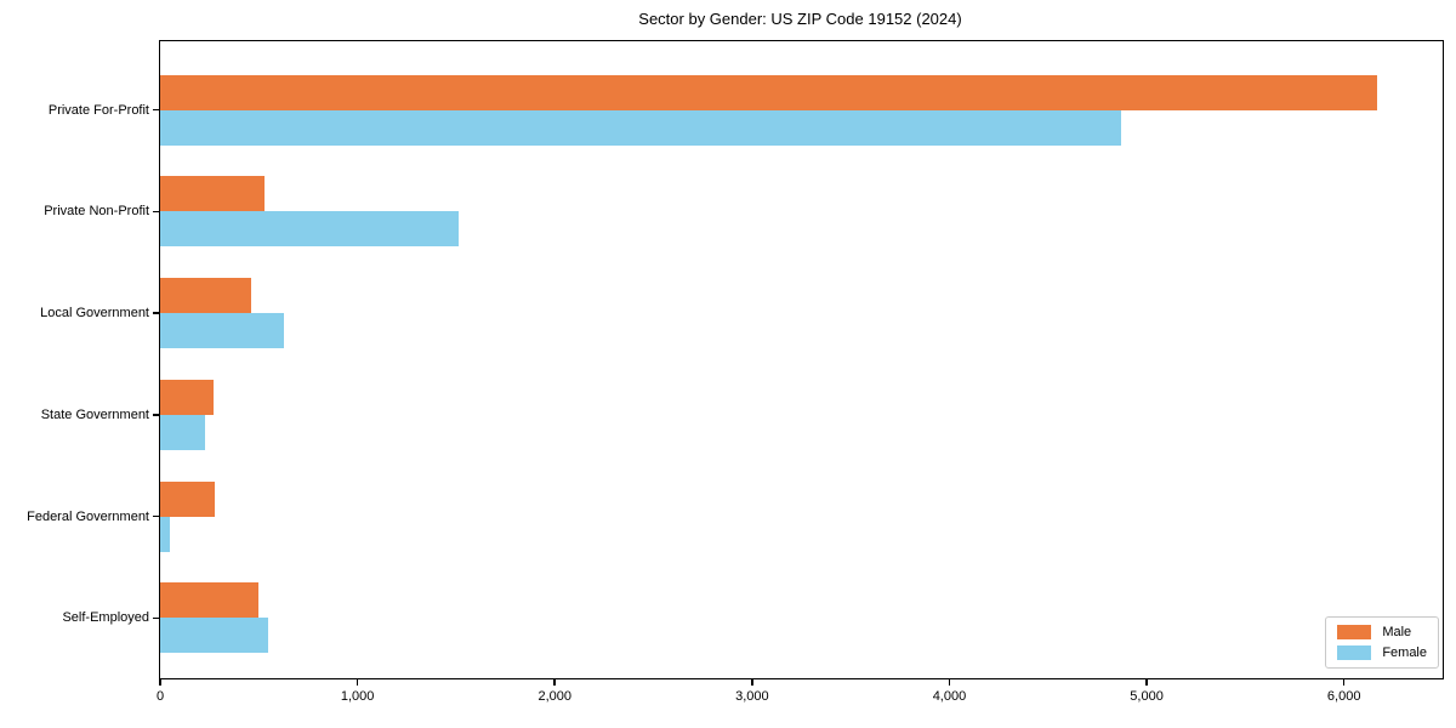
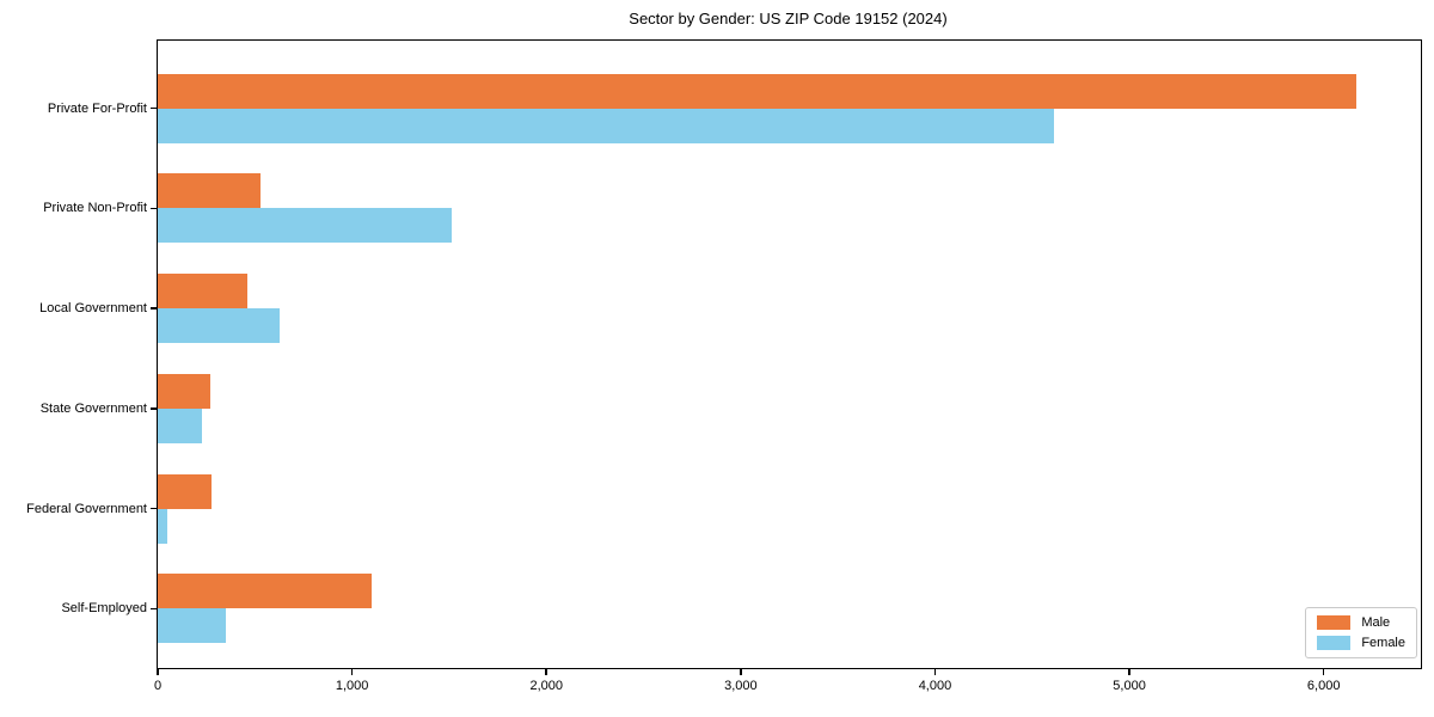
Female/Private For-Profit: 4870 -> 4610
Male/Self-Employed: 500 -> 1100
Female/Self-Employed: 550 -> 350
